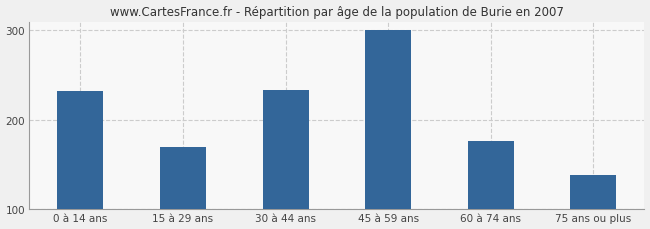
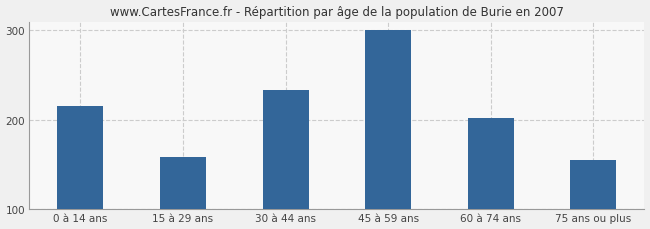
0 à 14 ans: 232 -> 215
15 à 29 ans: 170 -> 158
60 à 74 ans: 176 -> 202
75 ans ou plus: 138 -> 155
